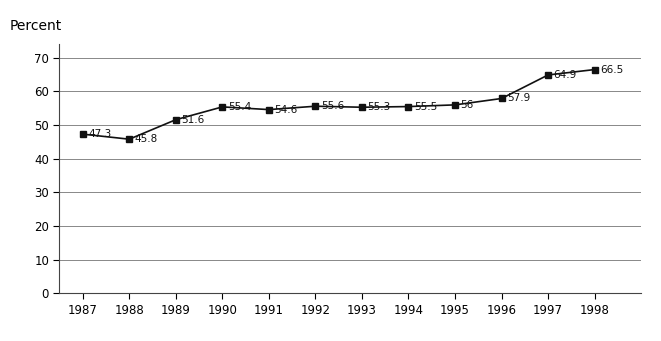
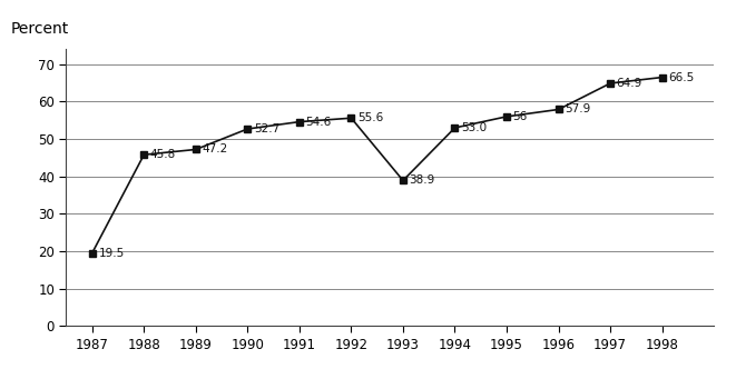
1987: 47.3 -> 19.5
1989: 51.6 -> 47.2
1990: 55.4 -> 52.7
1993: 55.3 -> 38.9
1994: 55.5 -> 53.0
